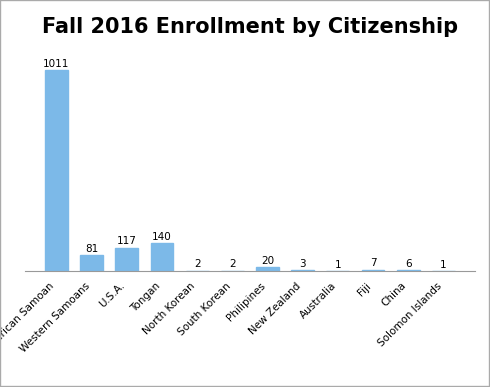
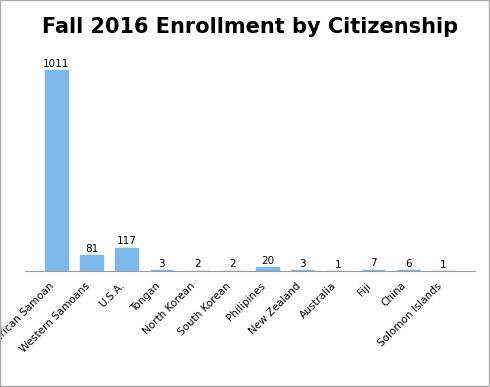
Tongan: 140 -> 3
